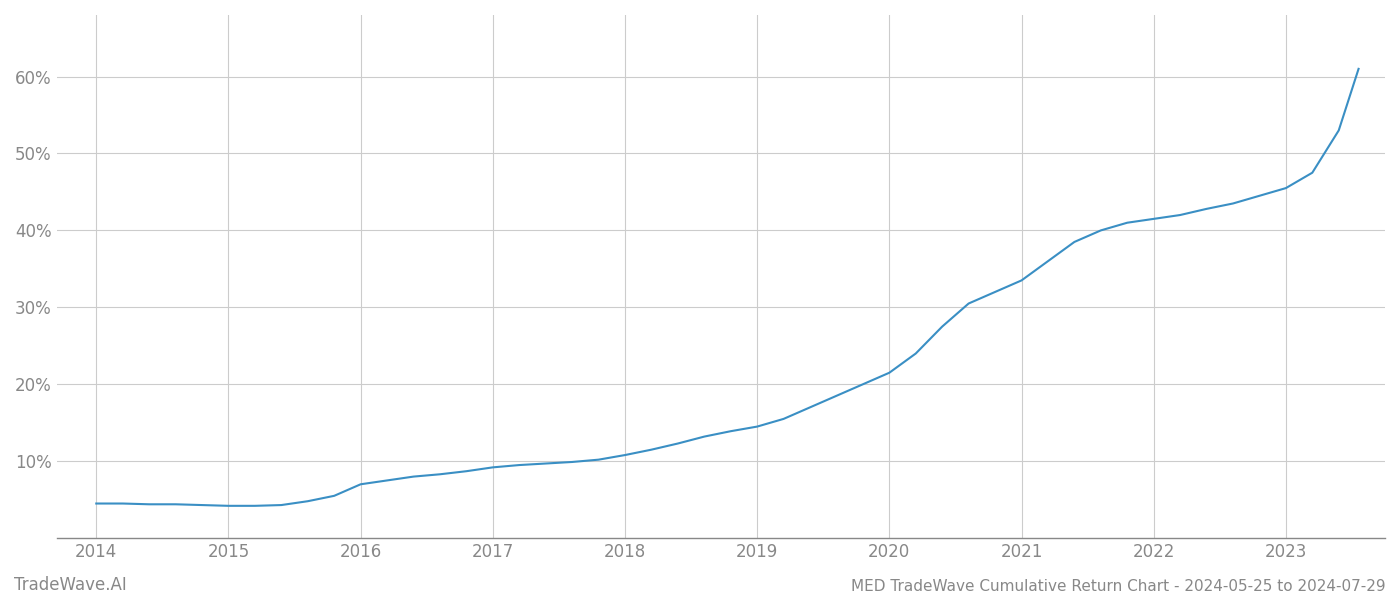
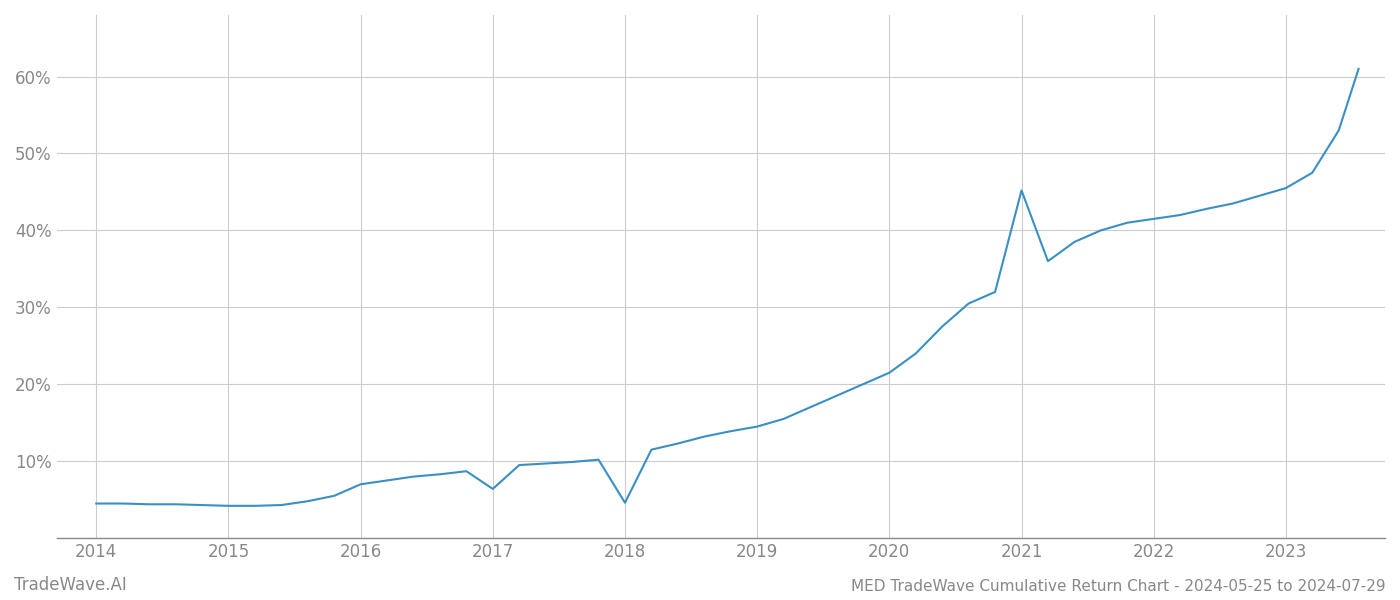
2017: 9.2% -> 6.4%
2018: 10.8% -> 4.6%
2021: 33.5% -> 45.2%
